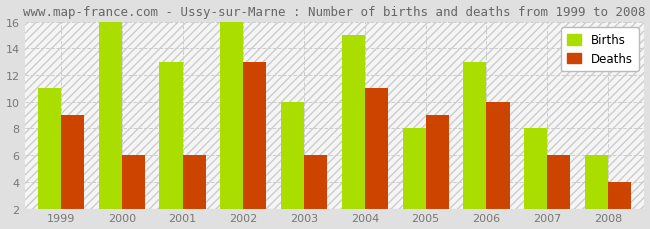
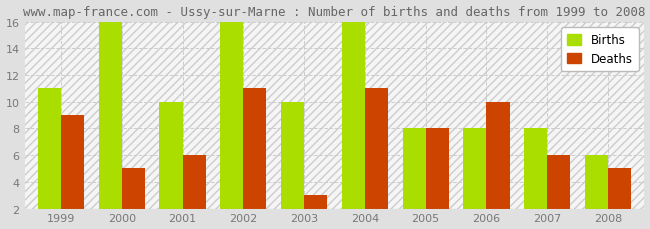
Deaths/2000: 6 -> 5
Births/2001: 13 -> 10
Deaths/2002: 13 -> 11
Deaths/2003: 6 -> 3
Births/2004: 15 -> 16
Deaths/2005: 9 -> 8
Births/2006: 13 -> 8
Deaths/2008: 4 -> 5
